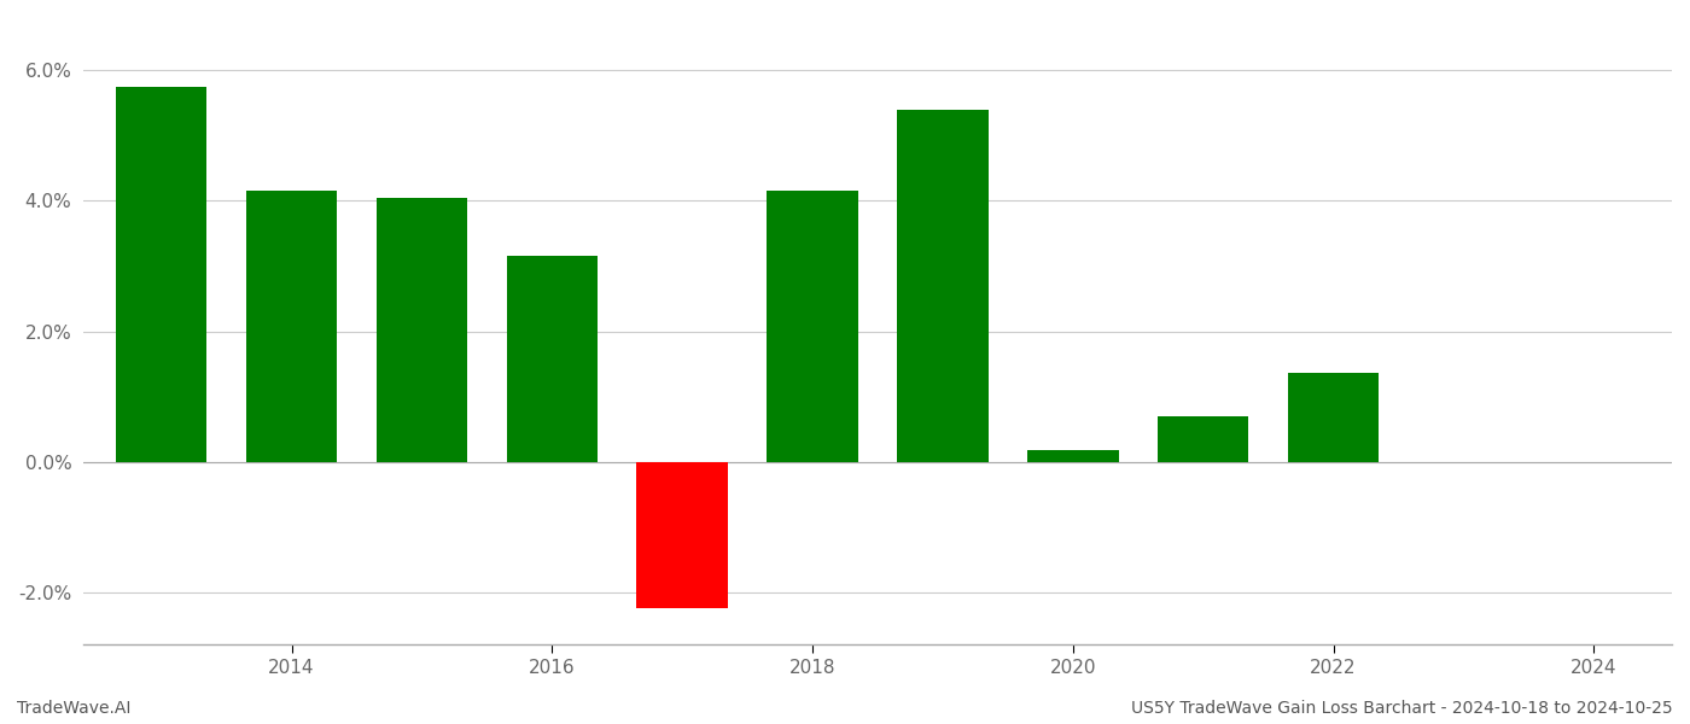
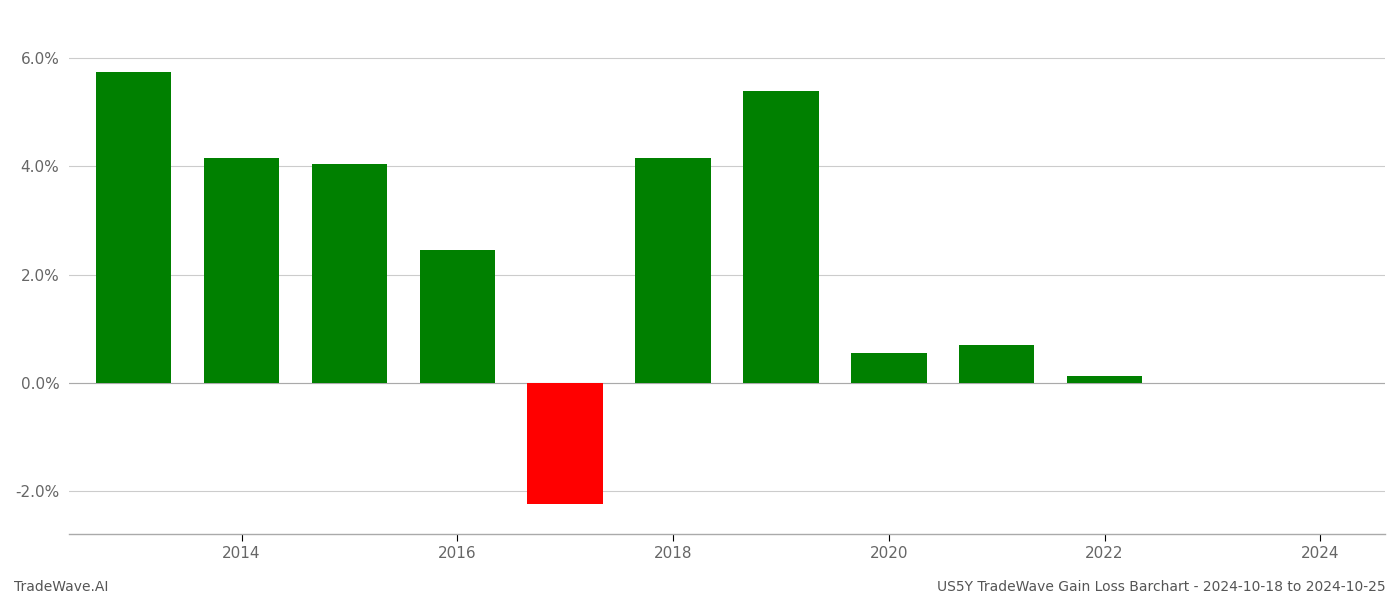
2016: 3.16% -> 2.45%
2020: 0.18% -> 0.55%
2022: 1.36% -> 0.12%
